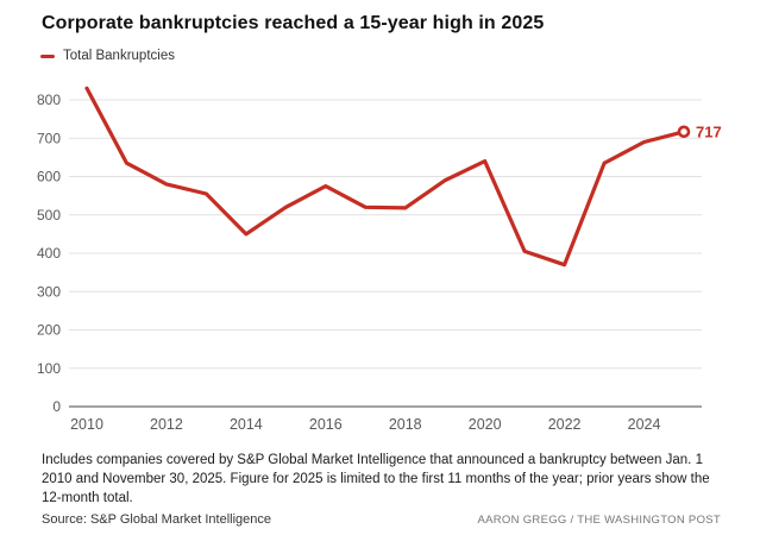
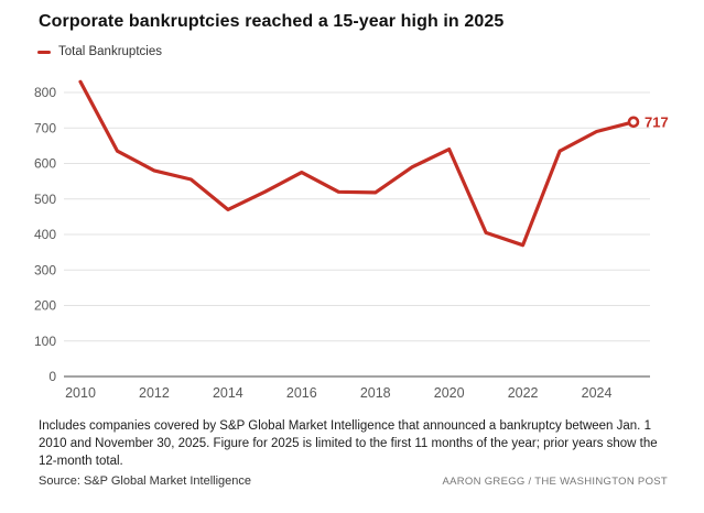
2014: 450 -> 470
